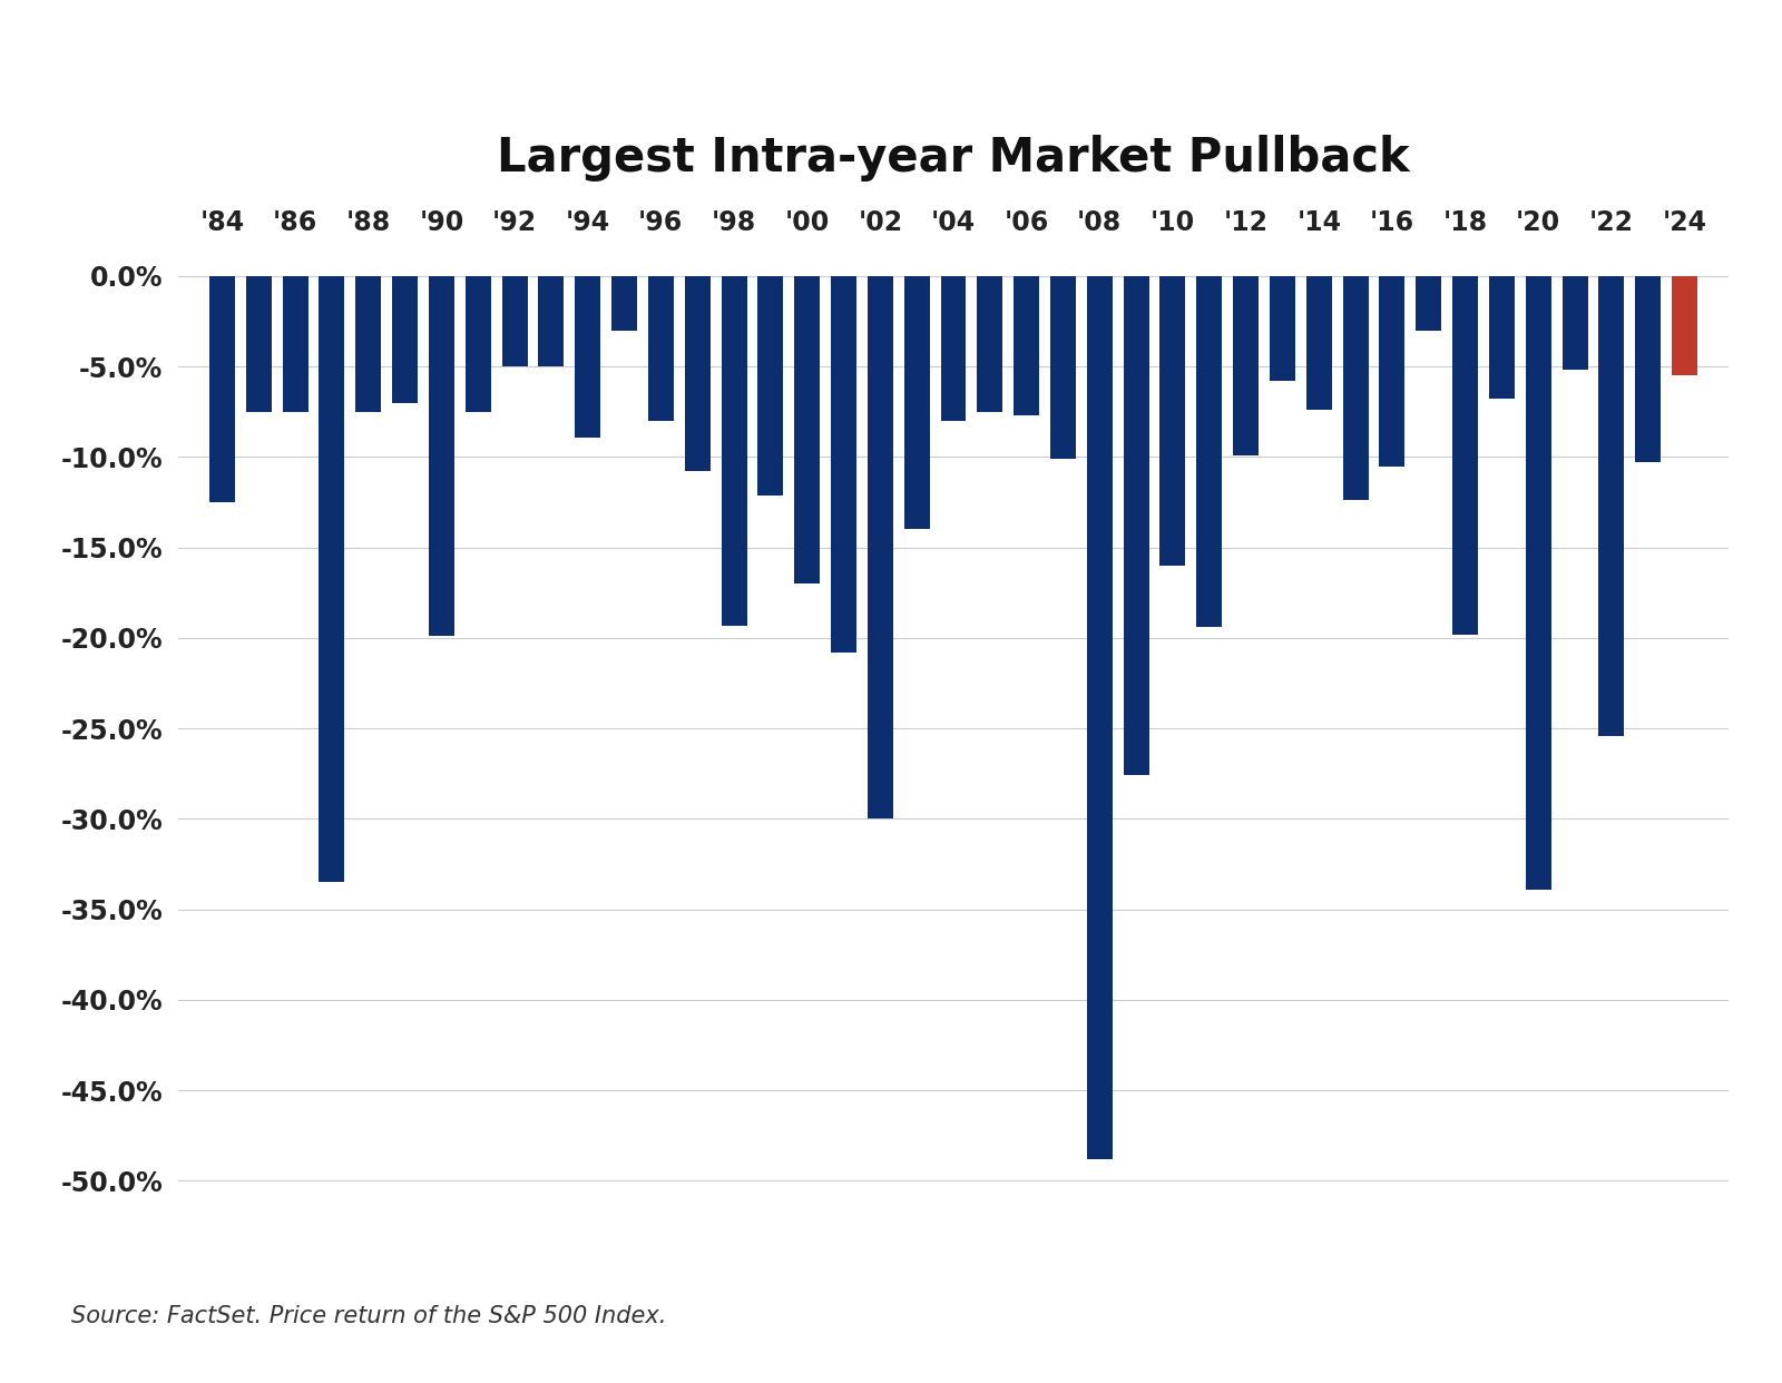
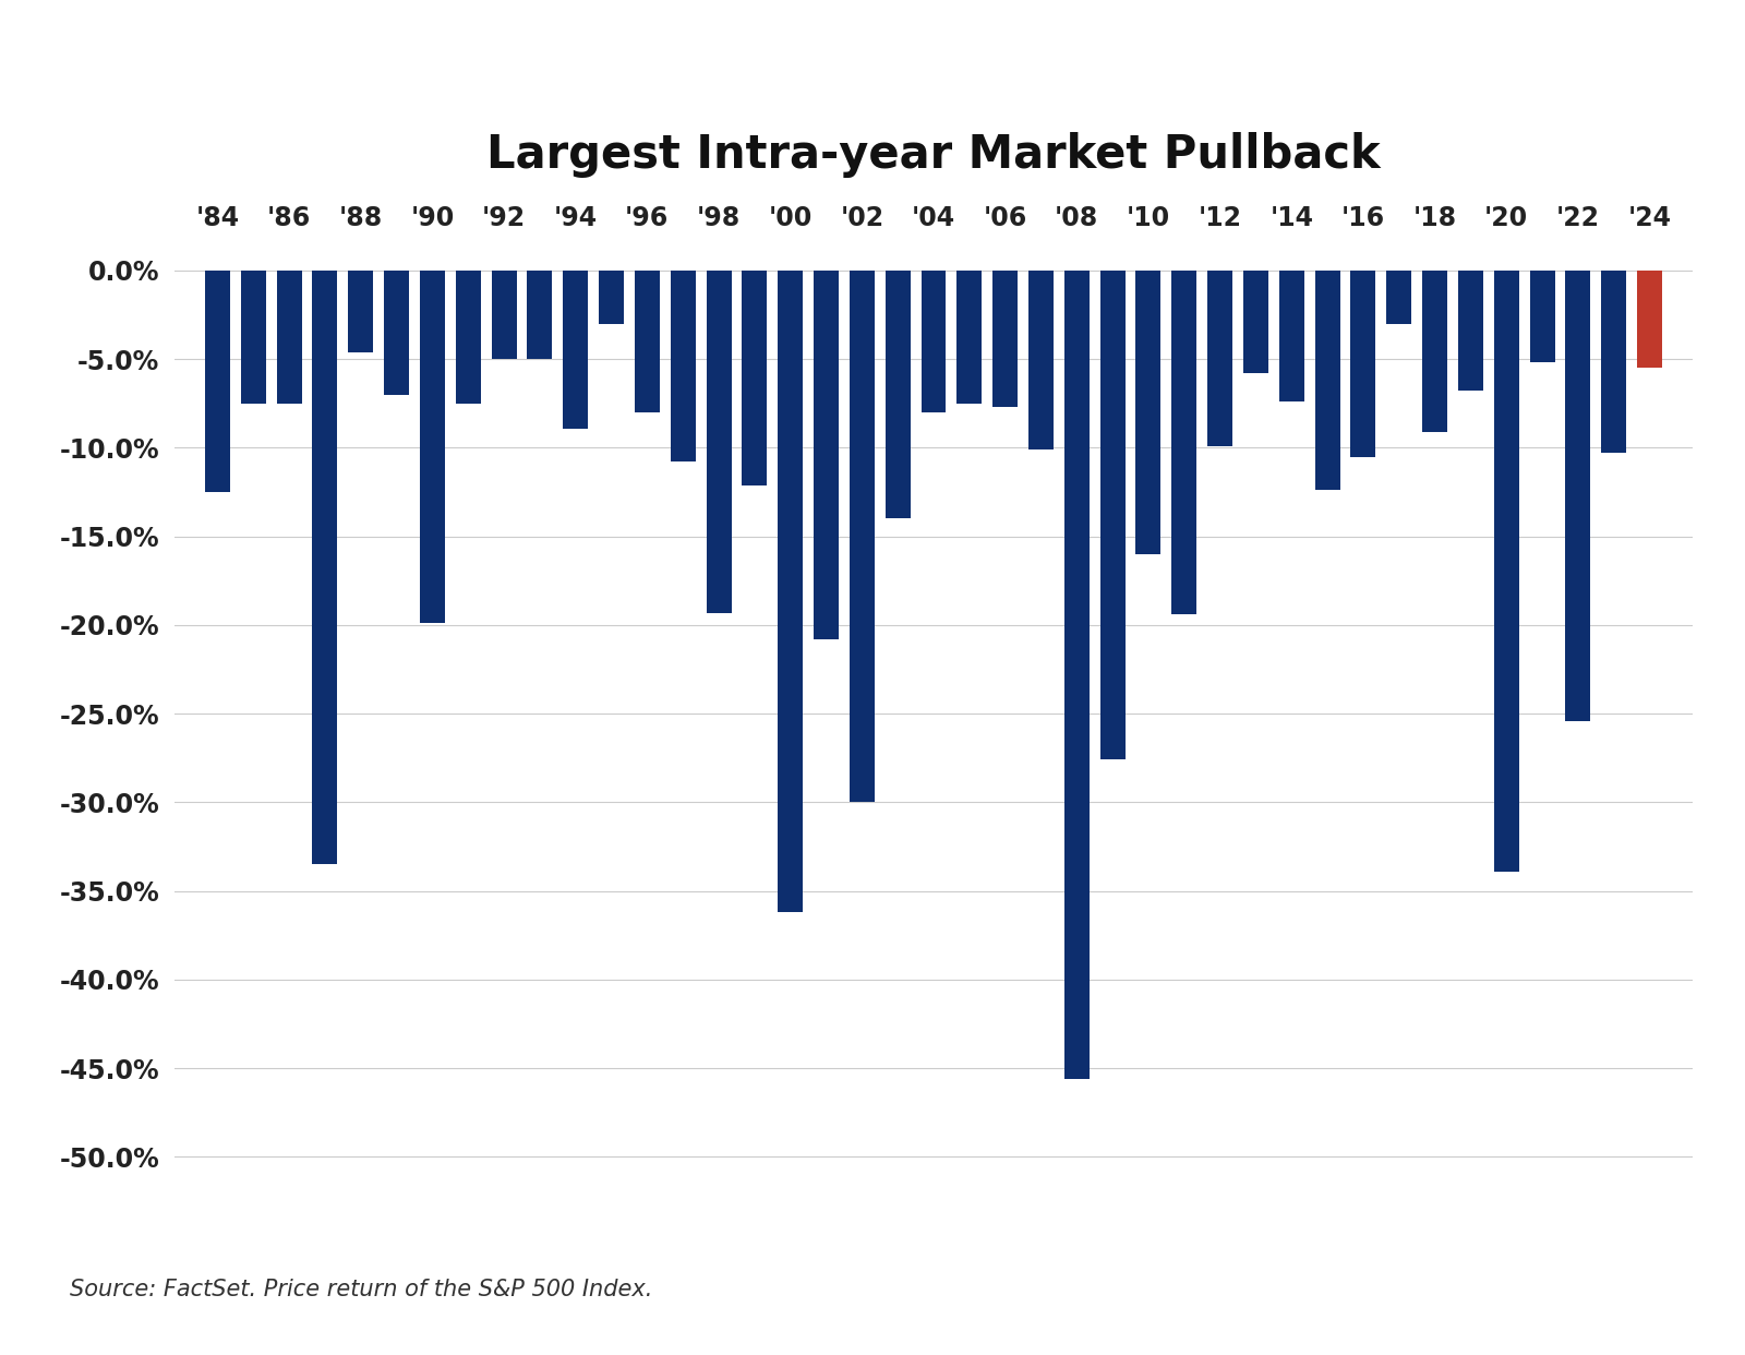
'88: -7.5% -> -4.6%
'00: -17.0% -> -36.2%
'08: -48.8% -> -45.6%
'18: -19.8% -> -9.1%
